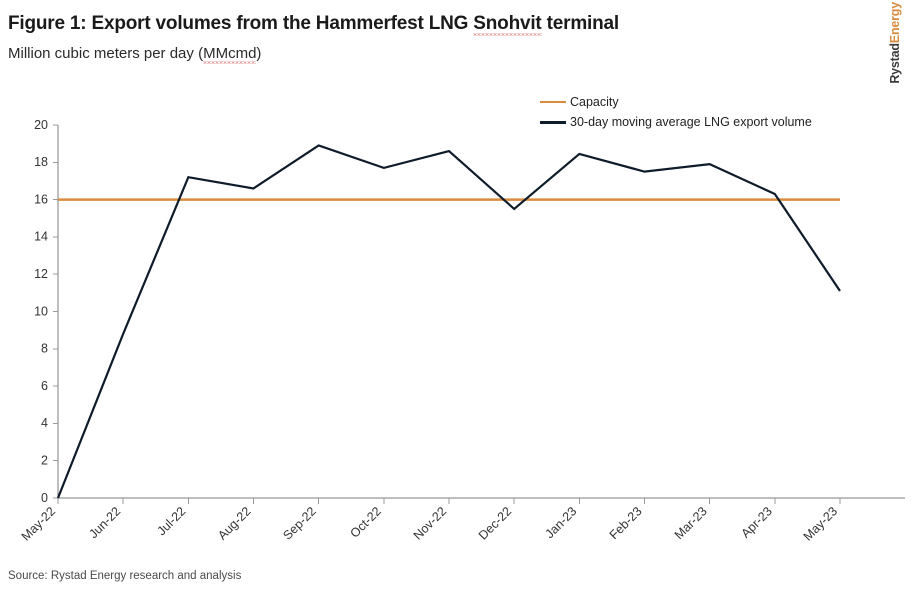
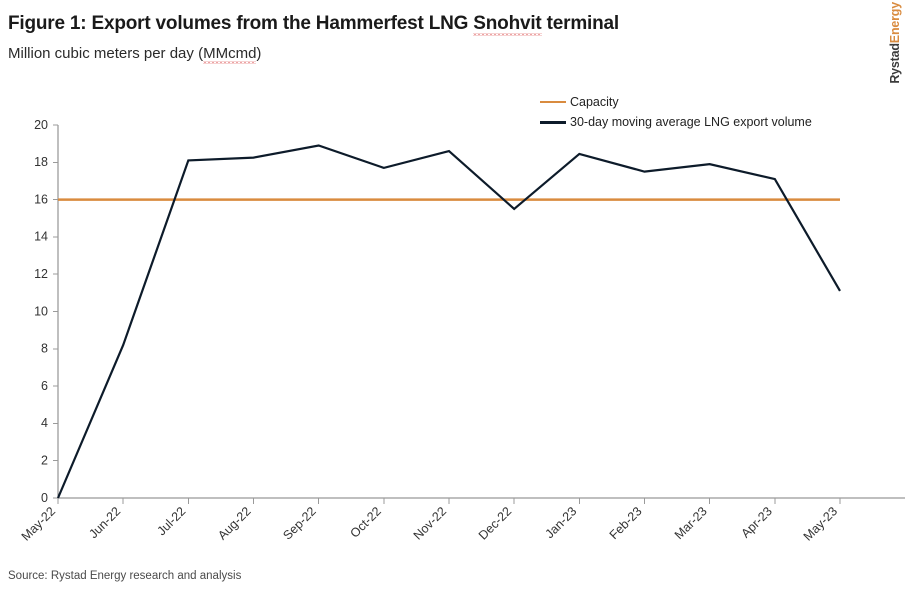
30-day moving average LNG export volume/Jun-22: 8.8 -> 8.2
30-day moving average LNG export volume/Jul-22: 17.2 -> 18.1
30-day moving average LNG export volume/Aug-22: 16.6 -> 18.2
30-day moving average LNG export volume/Apr-23: 16.3 -> 17.1
